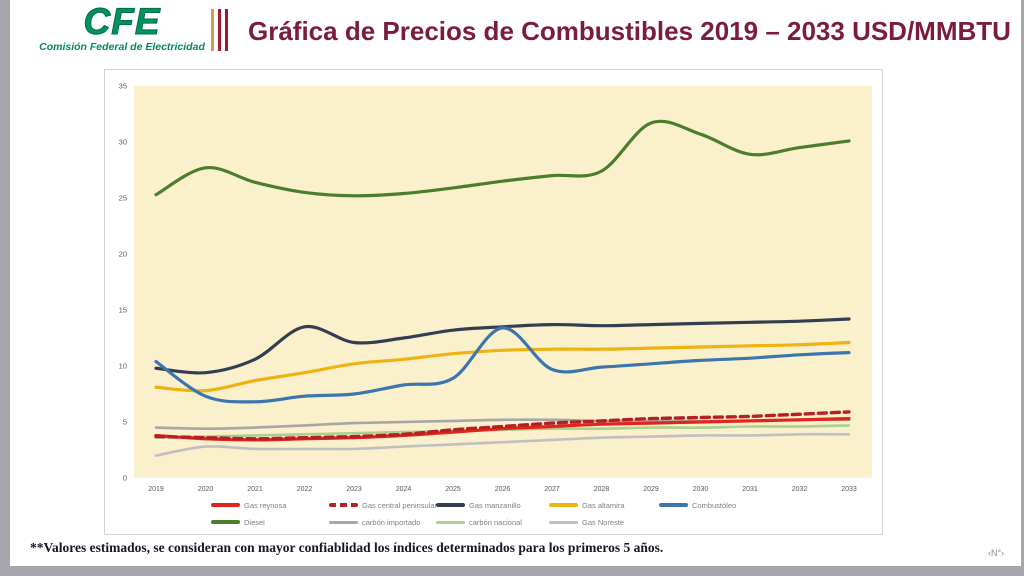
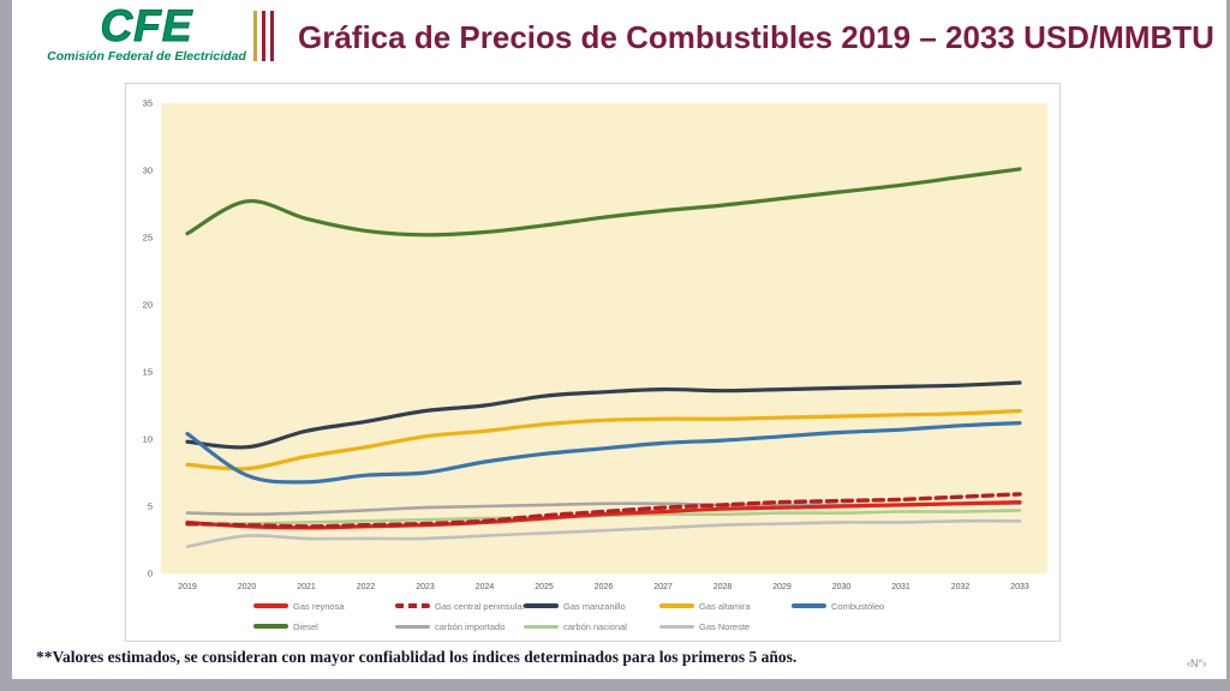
Gas manzanillo/2022: 13.5 -> 11.3
Combustóleo/2026: 13.4 -> 9.3
Diesel/2029: 31.7 -> 27.9
Diesel/2030: 30.7 -> 28.4
